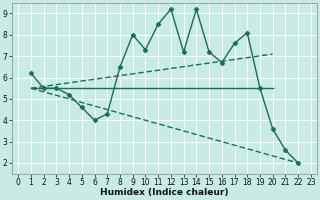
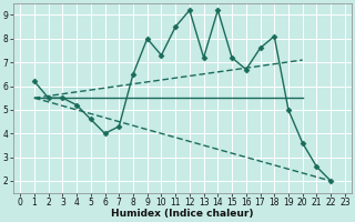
19: 5.5 -> 5.0
